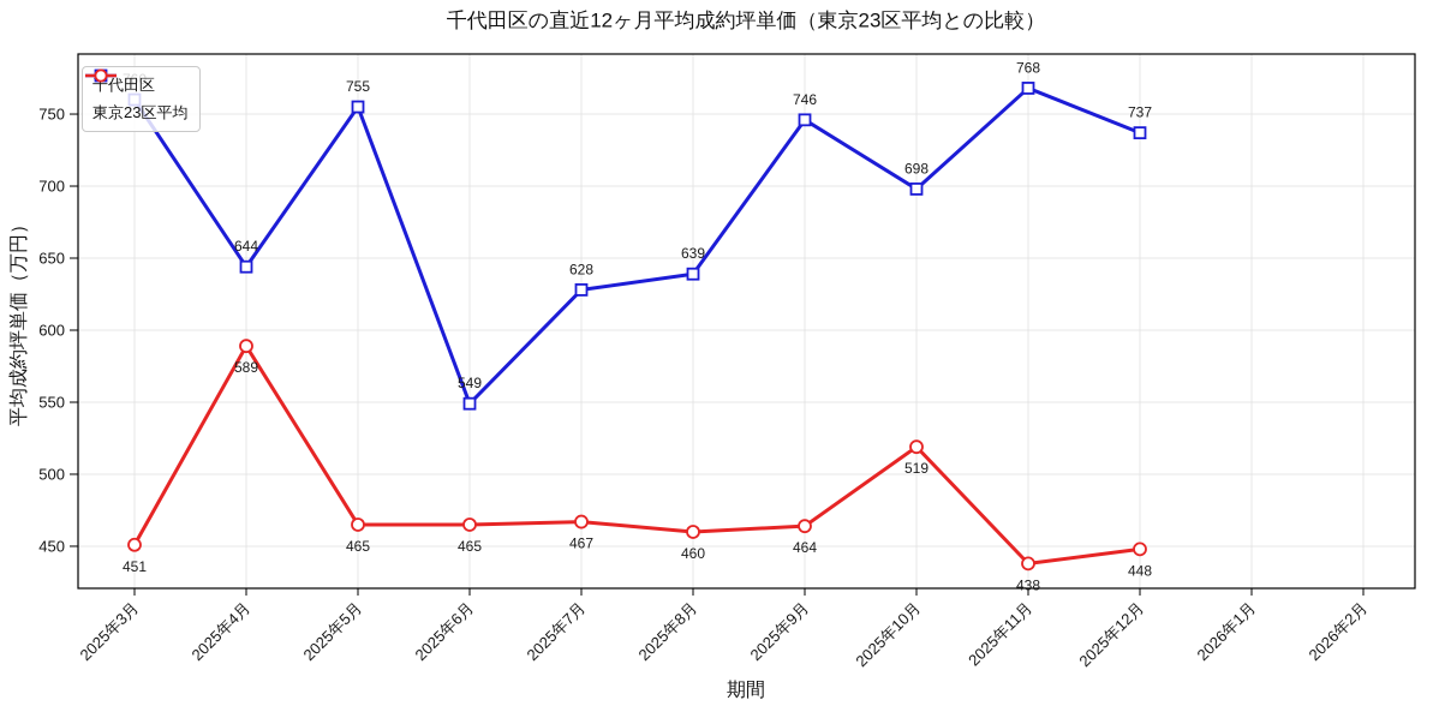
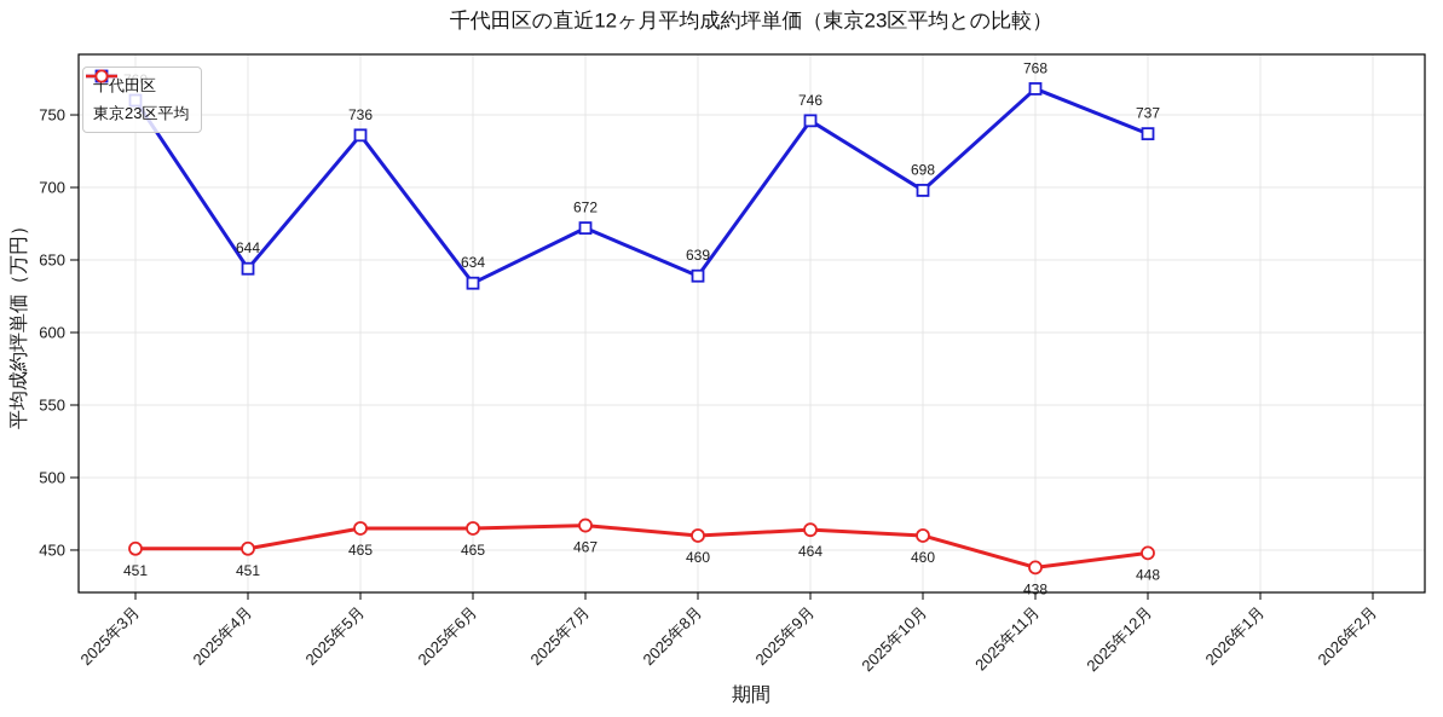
東京23区平均/2025年4月: 589 -> 451
千代田区/2025年5月: 755 -> 736
千代田区/2025年6月: 549 -> 634
千代田区/2025年7月: 628 -> 672
東京23区平均/2025年10月: 519 -> 460
